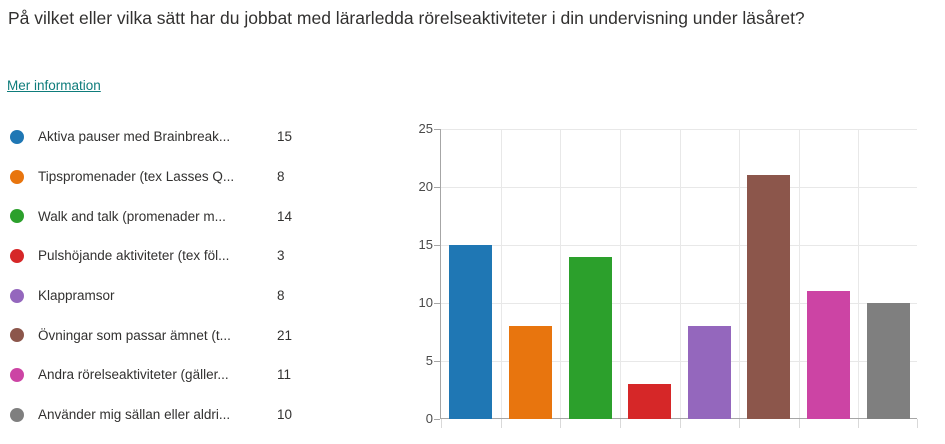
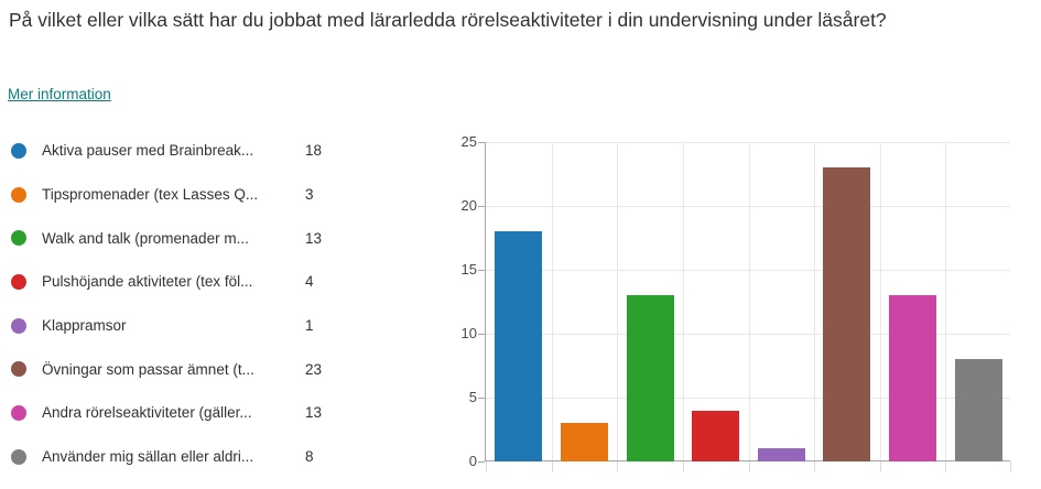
Aktiva pauser med Brainbreak...: 15 -> 18
Tipspromenader (tex Lasses Q...: 8 -> 3
Walk and talk (promenader m...: 14 -> 13
Pulshöjande aktiviteter (tex föl...: 3 -> 4
Klappramsor: 8 -> 1
Övningar som passar ämnet (t...: 21 -> 23
Andra rörelseaktiviteter (gäller...: 11 -> 13
Använder mig sällan eller aldri...: 10 -> 8
